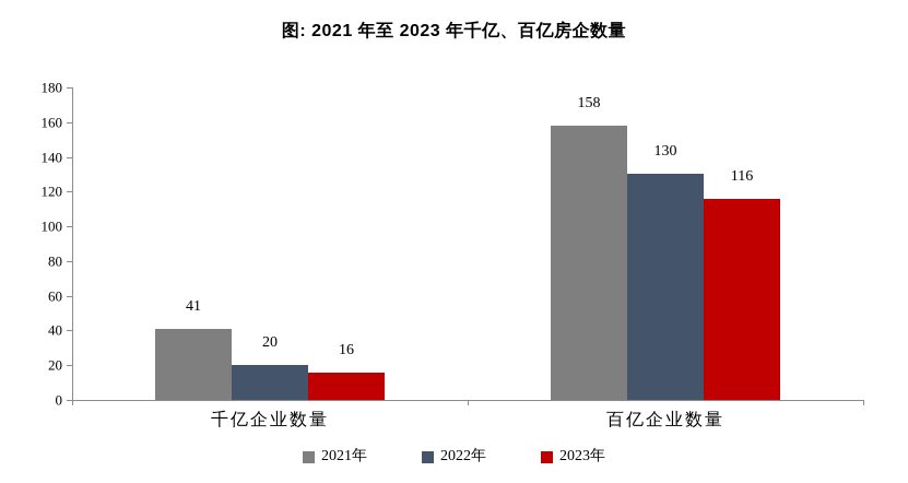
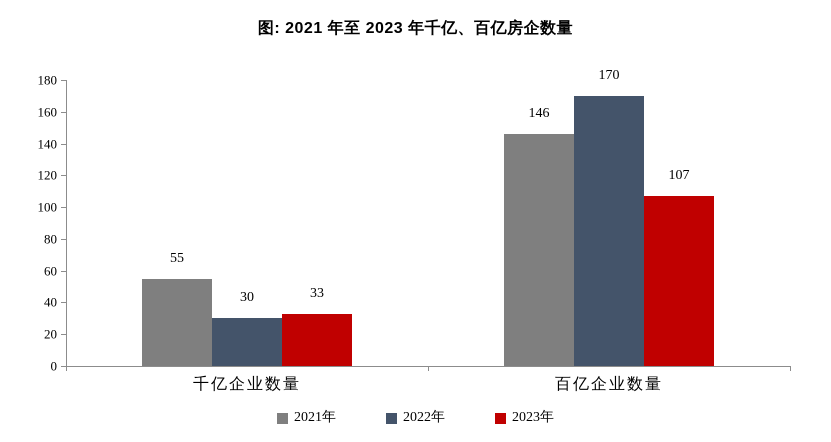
2021年/千亿企业数量: 41 -> 55
2022年/千亿企业数量: 20 -> 30
2023年/千亿企业数量: 16 -> 33
2021年/百亿企业数量: 158 -> 146
2022年/百亿企业数量: 130 -> 170
2023年/百亿企业数量: 116 -> 107
